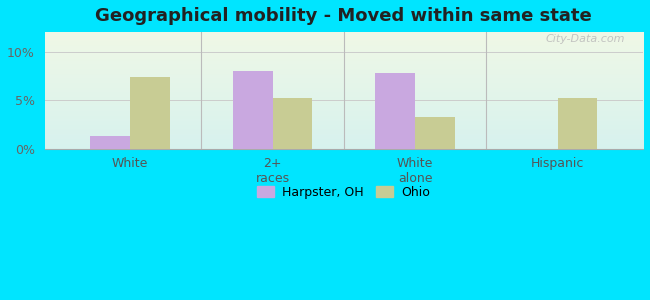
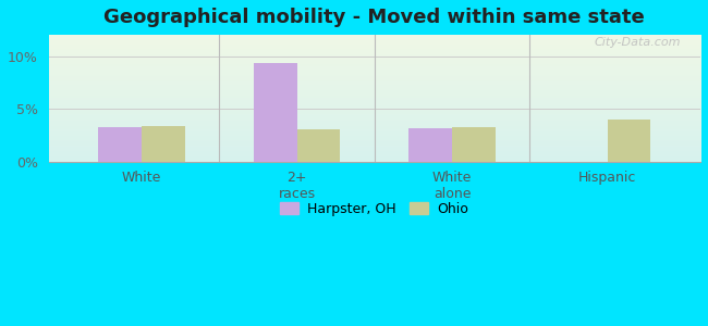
Harpster, OH/White: 1.4% -> 3.3%
Ohio/White: 7.4% -> 3.4%
Harpster, OH/2+ races: 8.0% -> 9.3%
Ohio/2+ races: 5.2% -> 3.1%
Harpster, OH/White alone: 7.8% -> 3.2%
Ohio/Hispanic: 5.2% -> 4.0%
